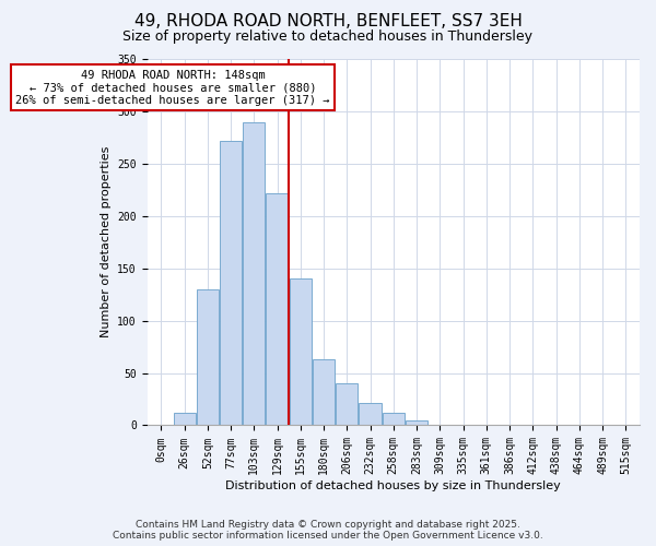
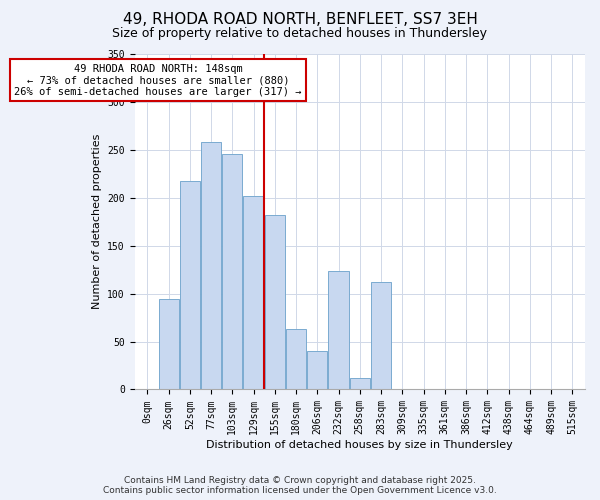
26sqm: 12 -> 94
52sqm: 130 -> 218
77sqm: 272 -> 258
103sqm: 290 -> 246
129sqm: 222 -> 202
155sqm: 140 -> 182
232sqm: 21 -> 124
283sqm: 5 -> 112
